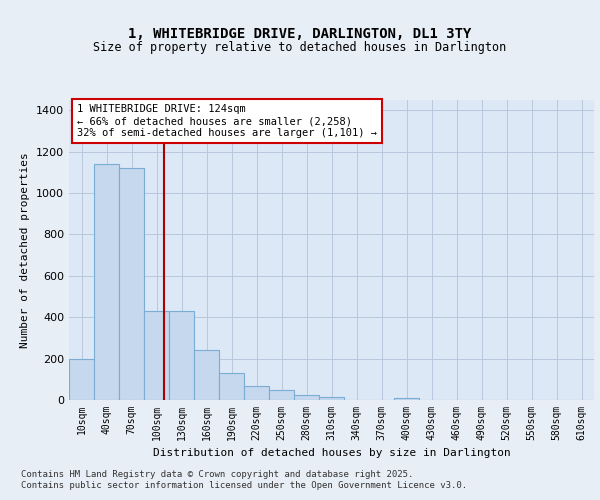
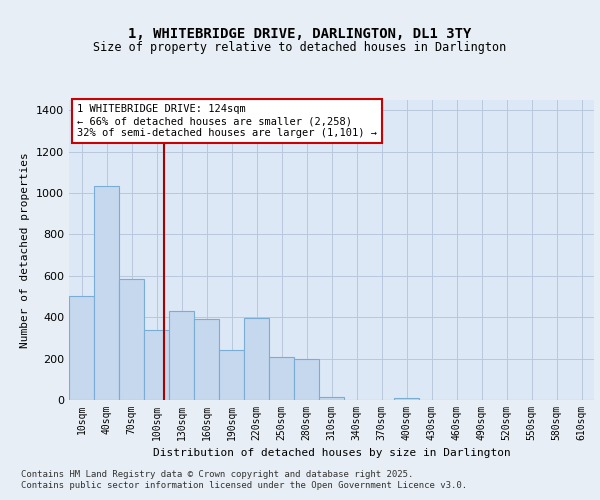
10sqm: 200 -> 505
40sqm: 1140 -> 1035
70sqm: 1120 -> 585
100sqm: 430 -> 340
160sqm: 240 -> 390
190sqm: 130 -> 240
220sqm: 70 -> 395
250sqm: 50 -> 210
280sqm: 25 -> 200
